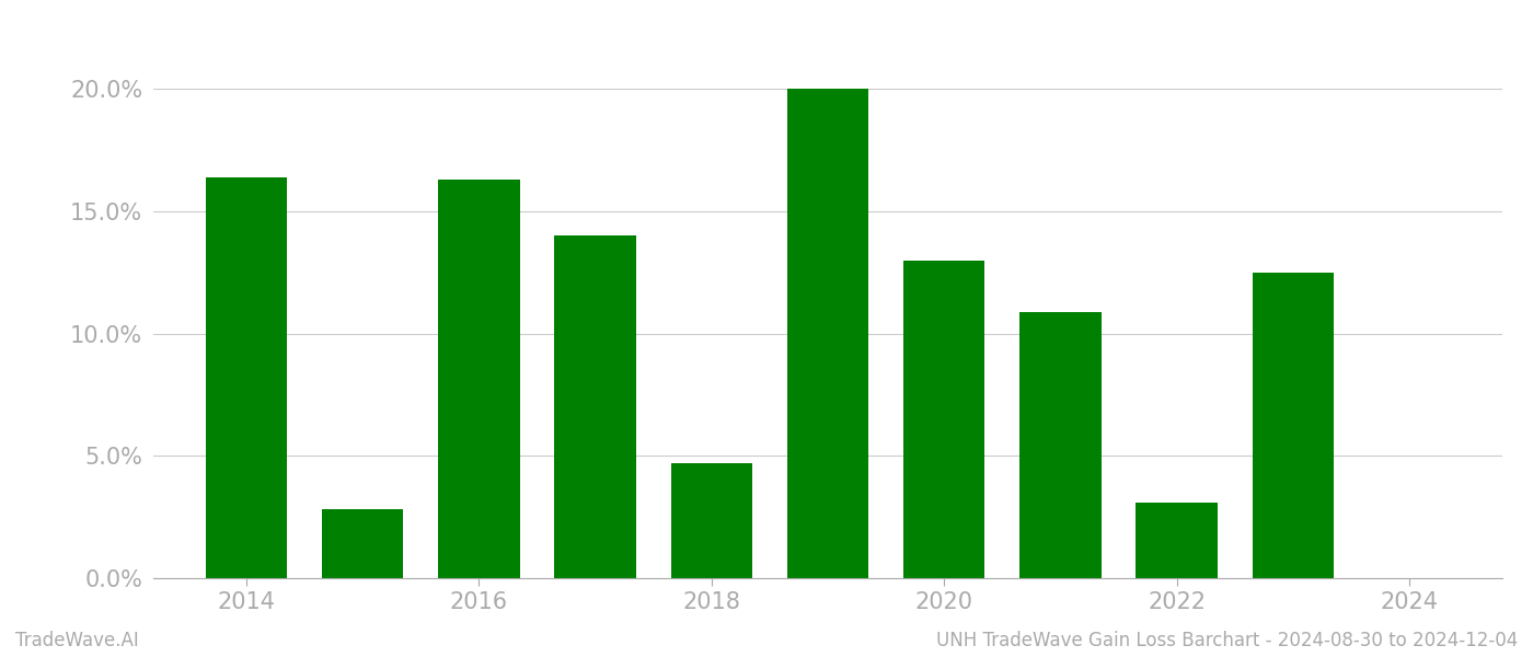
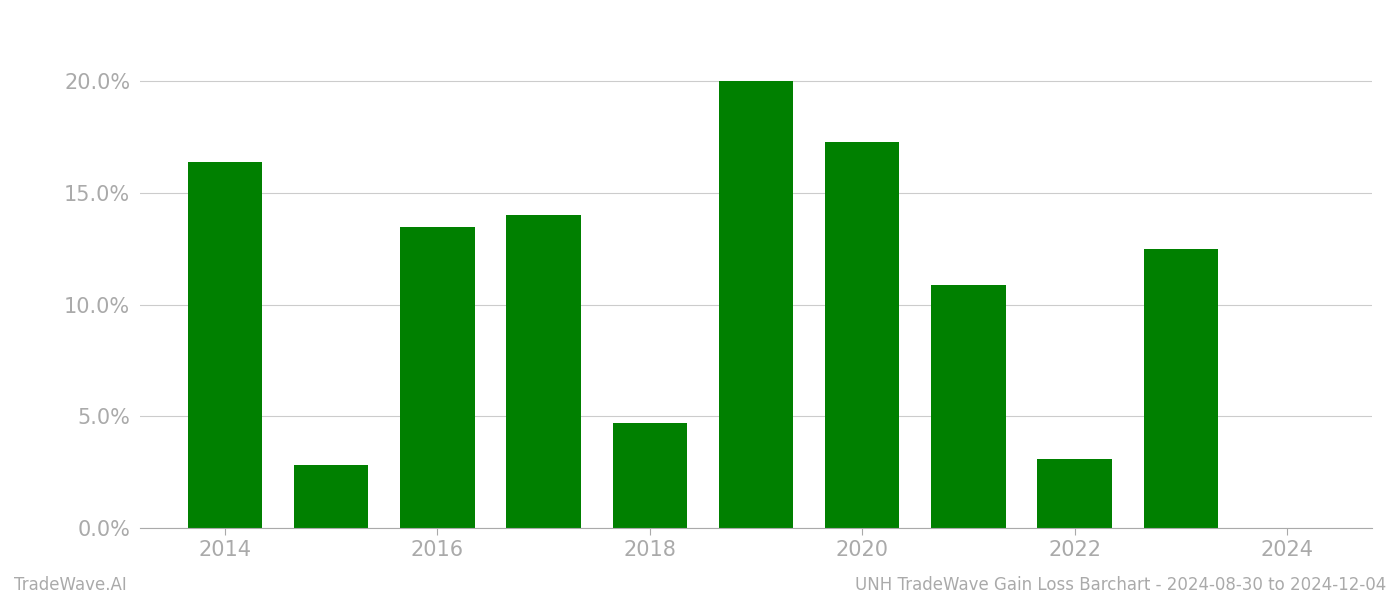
2016: 16.3% -> 13.5%
2020: 13.0% -> 17.3%
